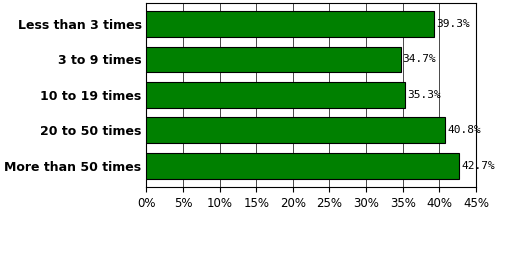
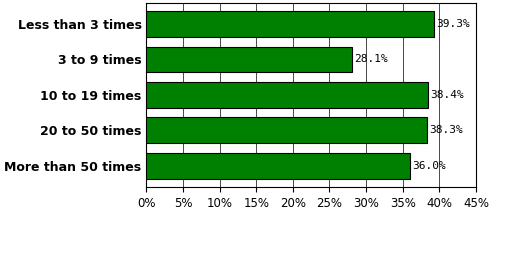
3 to 9 times: 34.7% -> 28.1%
10 to 19 times: 35.3% -> 38.4%
20 to 50 times: 40.8% -> 38.3%
More than 50 times: 42.7% -> 36.0%
